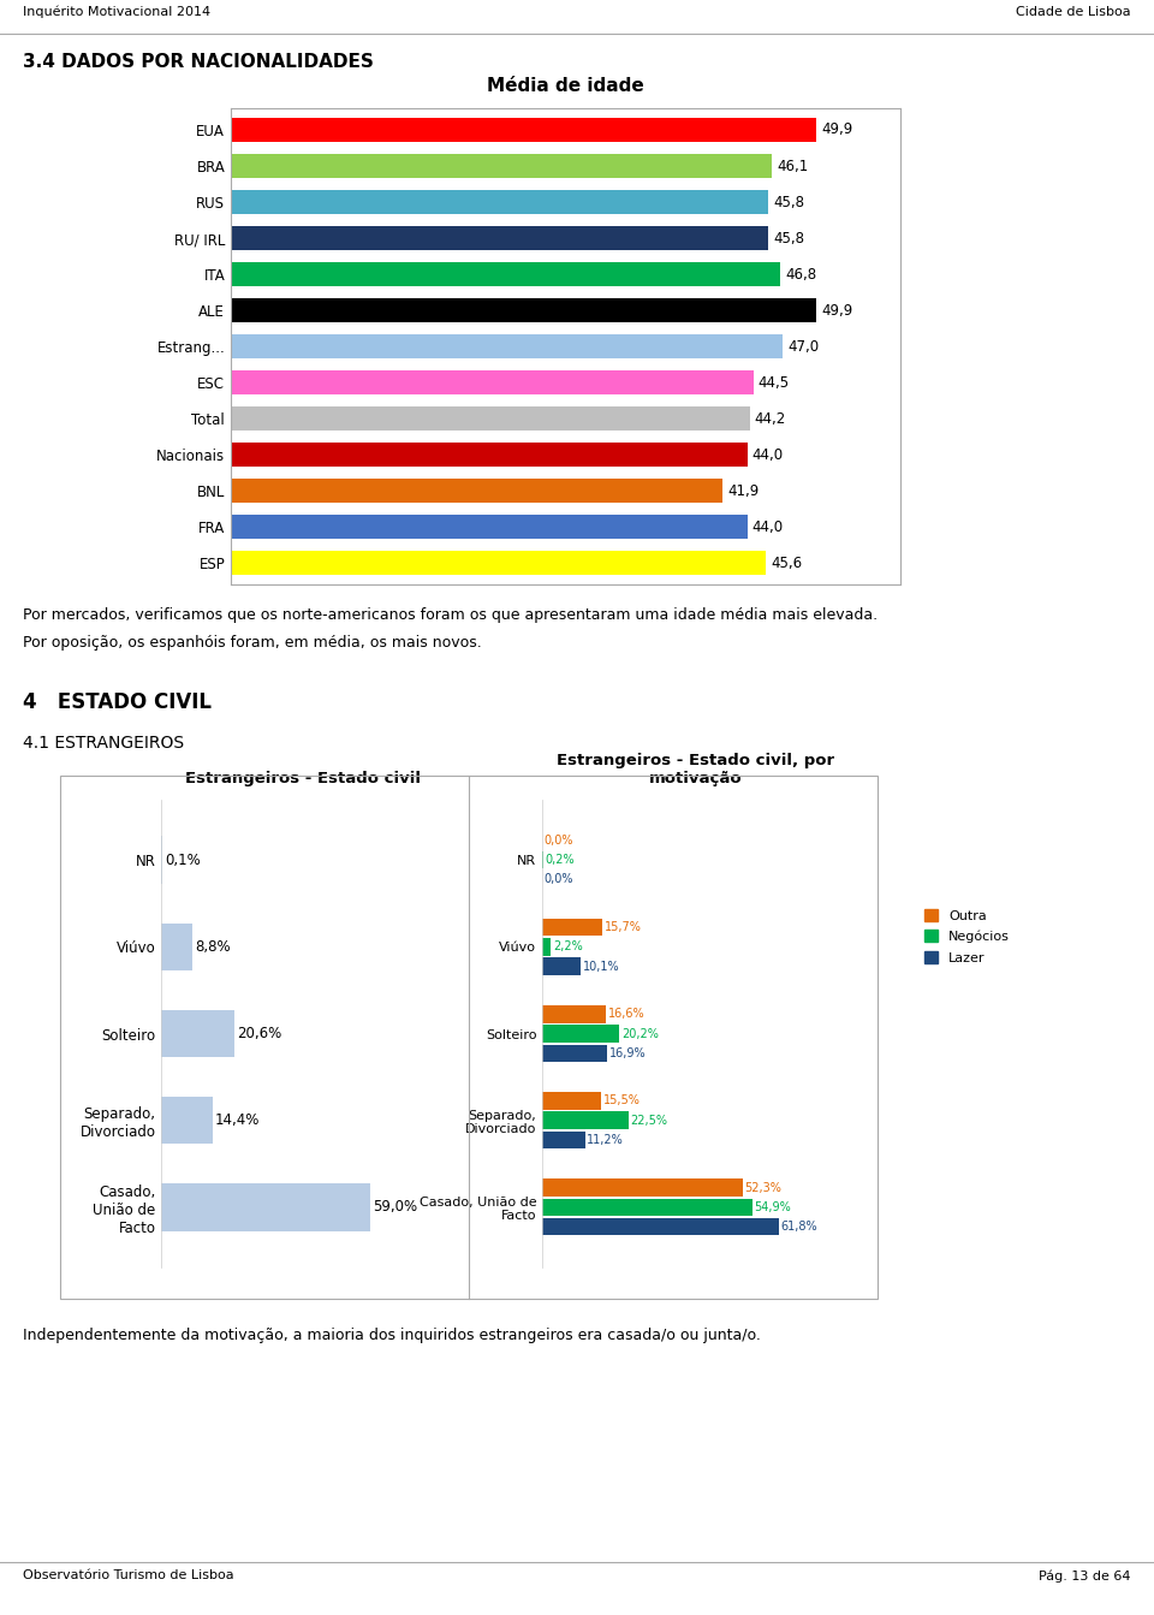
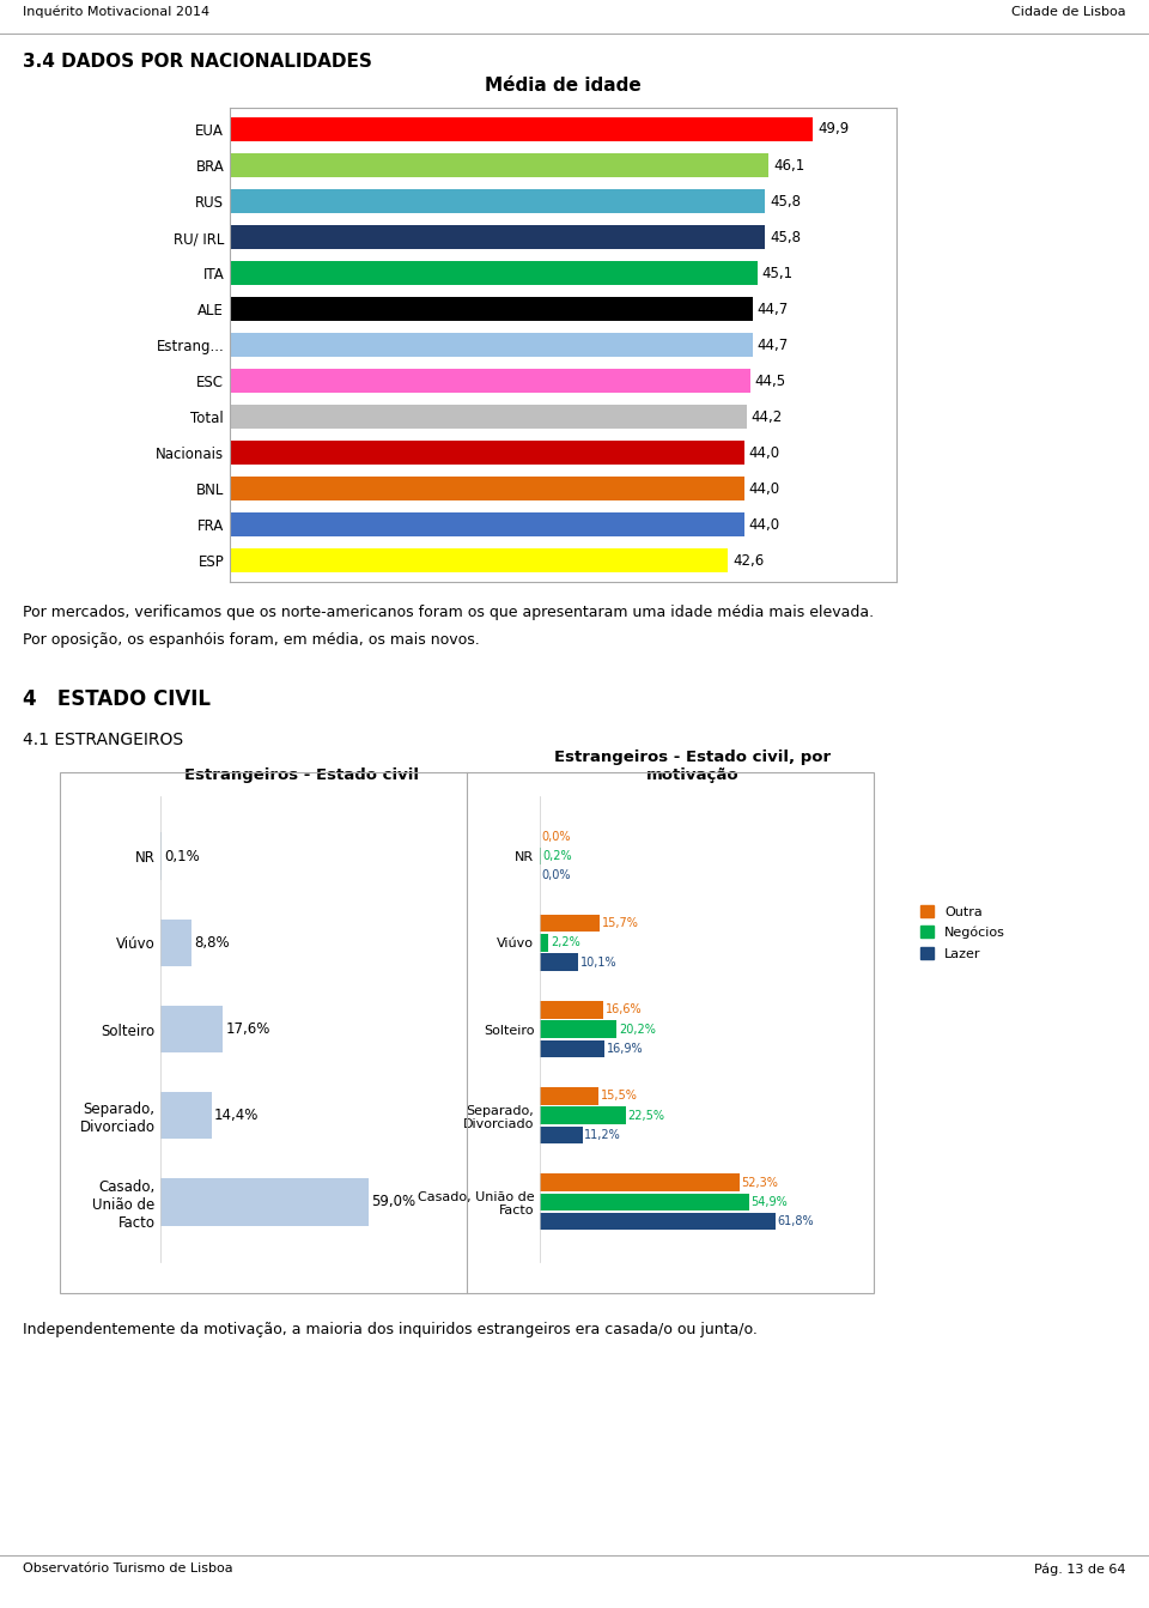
Média de idade/ITA: 46,8 -> 45,1
Média de idade/ALE: 49,9 -> 44,7
Média de idade/Estrang...: 47,0 -> 44,7
Média de idade/BNL: 41,9 -> 44,0
Média de idade/ESP: 45,6 -> 42,6
Estrangeiros - Estado civil/Solteiro: 20,6% -> 17,6%
